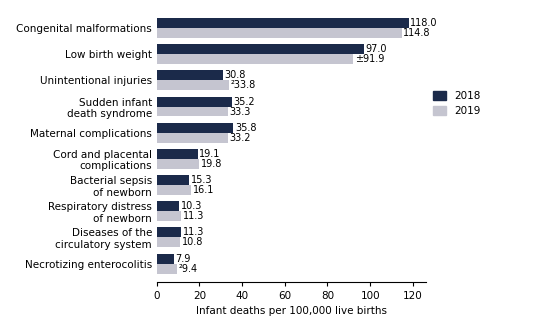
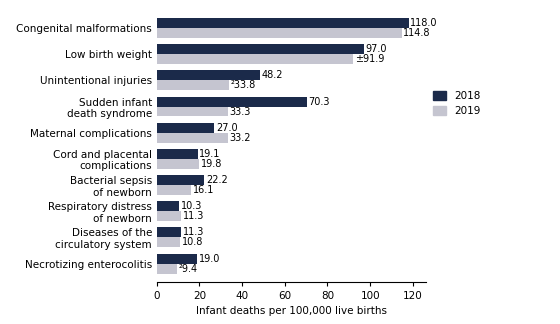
2018/Unintentional injuries: 30.8 -> 48.2
2018/Sudden infant death syndrome: 35.2 -> 70.3
2018/Maternal complications: 35.8 -> 27.0
2018/Bacterial sepsis of newborn: 15.3 -> 22.2
2018/Necrotizing enterocolitis: 7.9 -> 19.0
